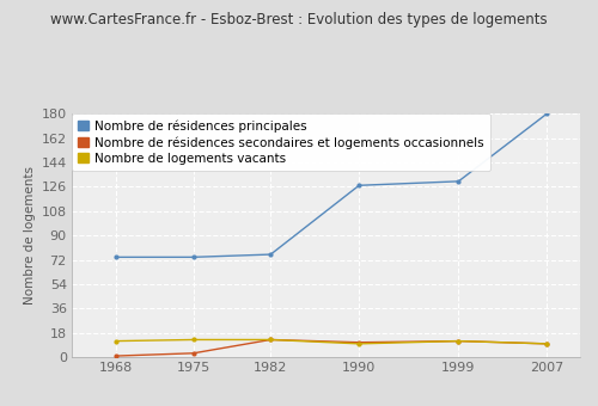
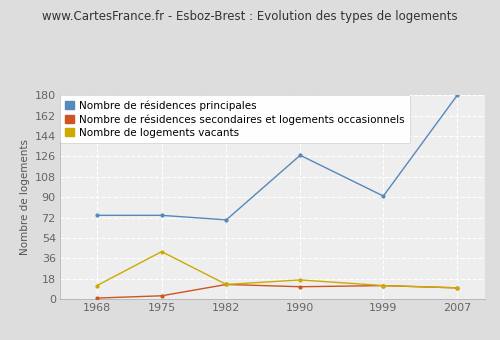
Nombre de logements vacants/1975: 13 -> 42
Nombre de résidences principales/1982: 76 -> 70
Nombre de logements vacants/1990: 10 -> 17
Nombre de résidences principales/1999: 130 -> 91
